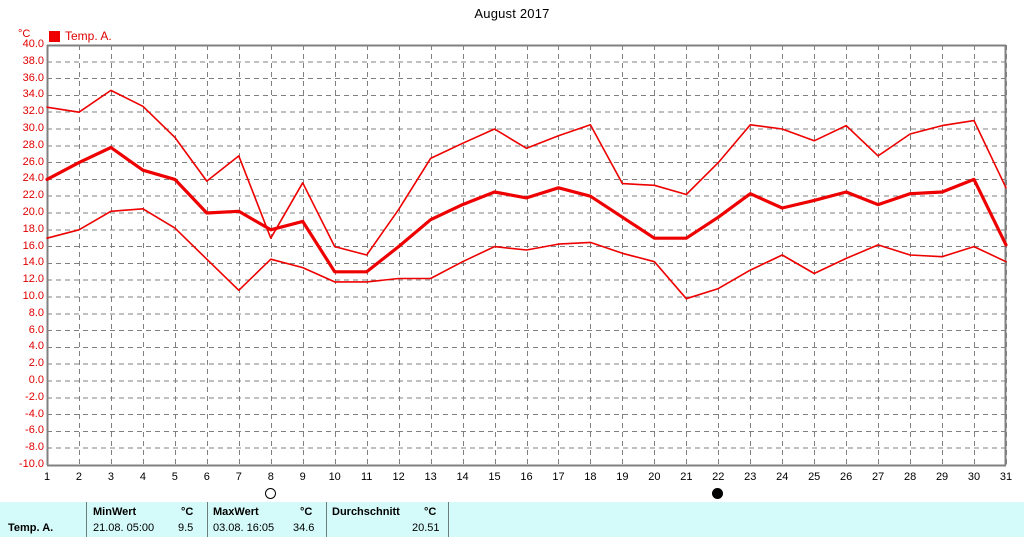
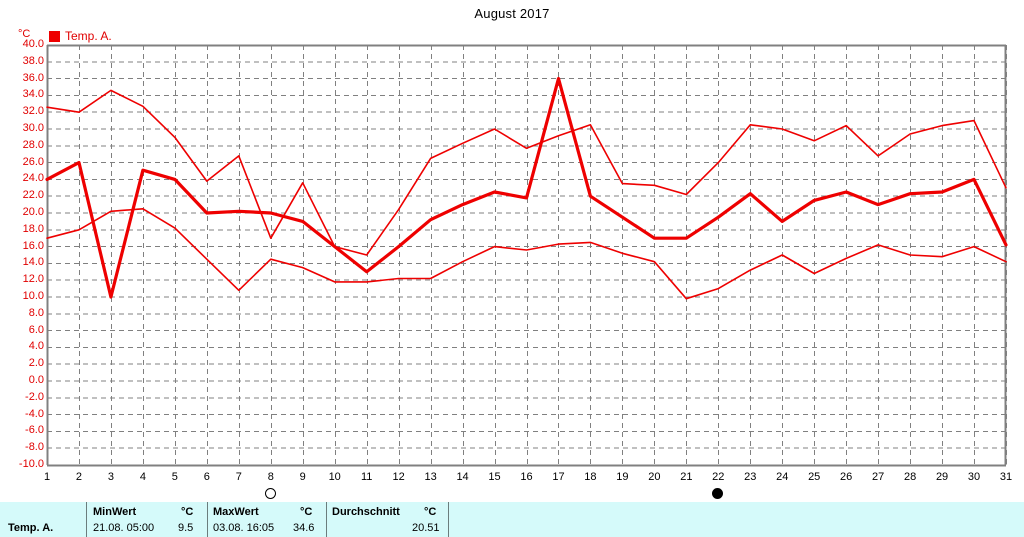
Durchschnitt/3: 28 -> 10
Durchschnitt/8: 18 -> 20
Durchschnitt/10: 13 -> 16
Durchschnitt/17: 23 -> 36
Durchschnitt/24: 21 -> 19
